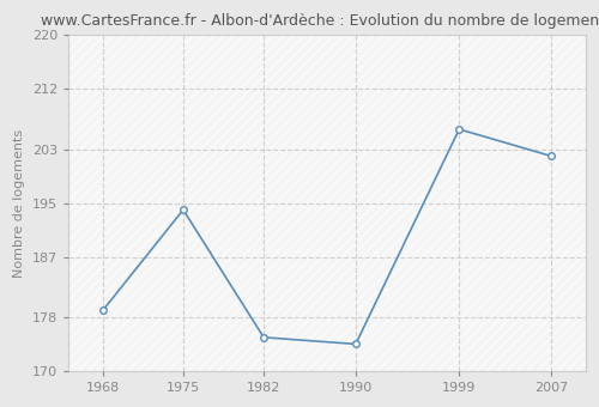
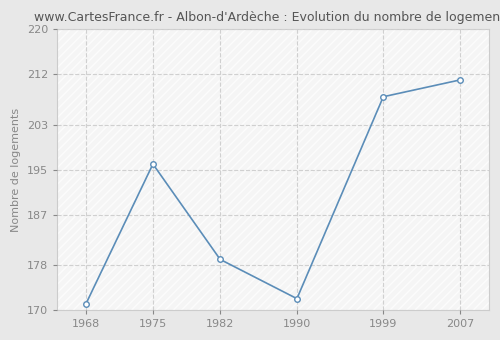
1968: 179 -> 171
1975: 194 -> 196
1982: 175 -> 179
1990: 174 -> 172
1999: 206 -> 208
2007: 202 -> 211
